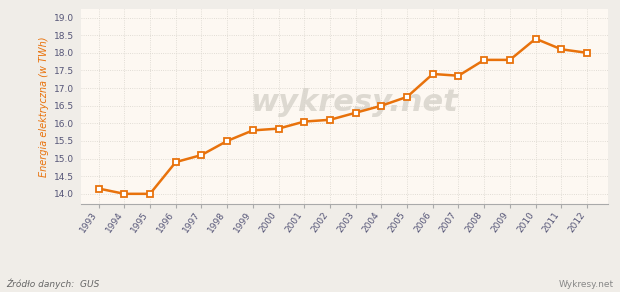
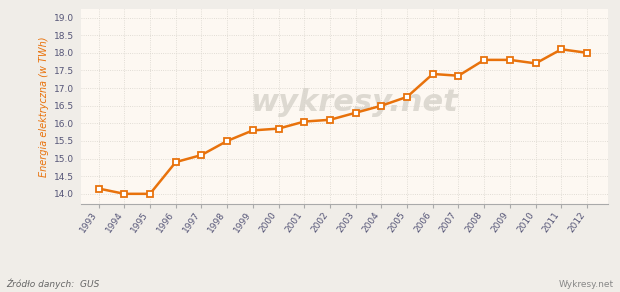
2010: 18.40 -> 17.70
